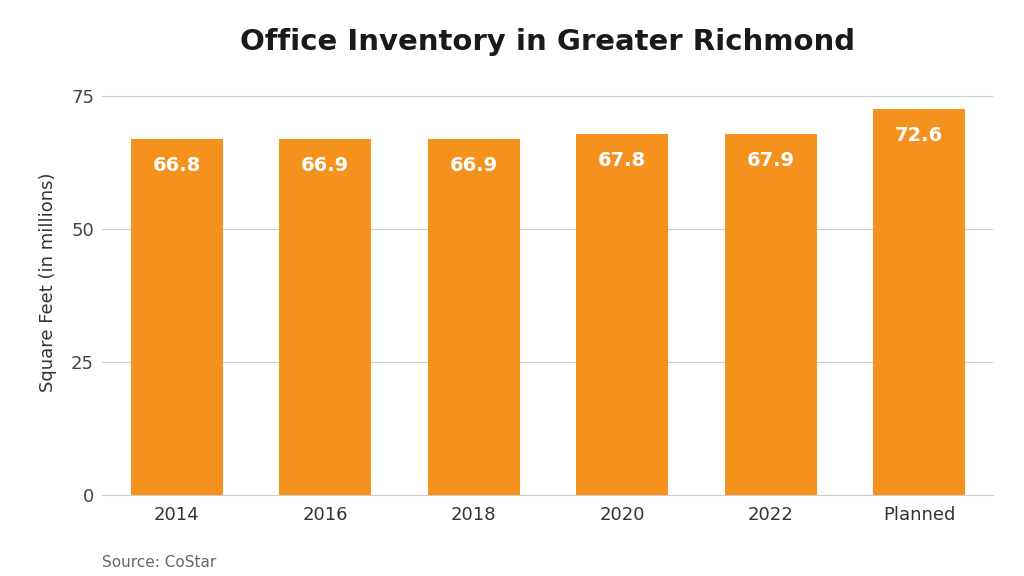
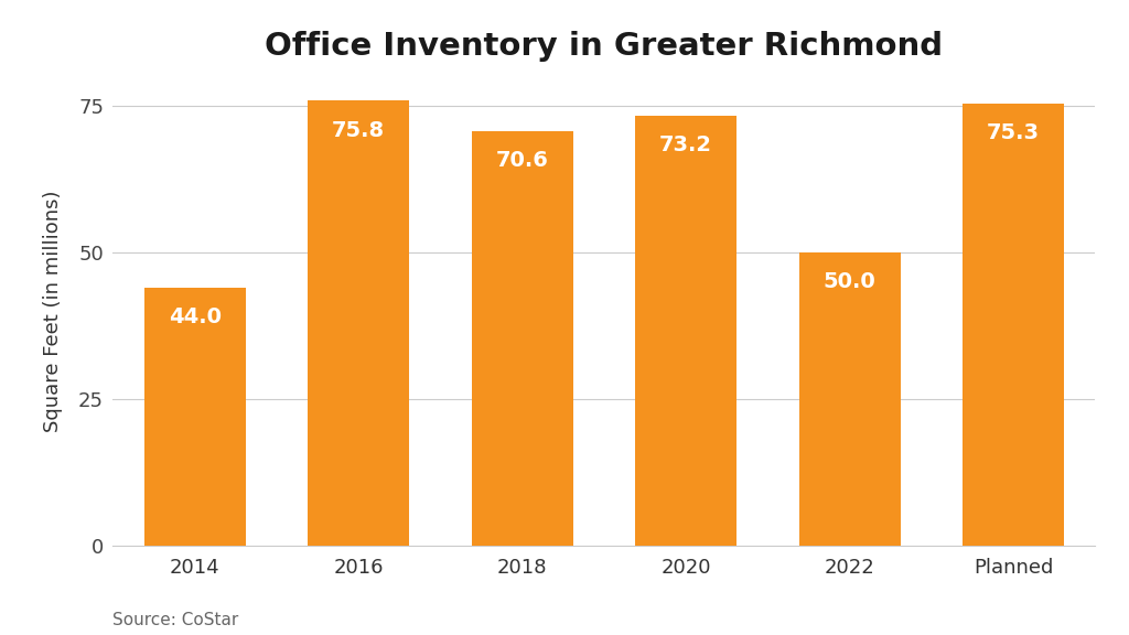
2014: 66.8 -> 44.0
2016: 66.9 -> 75.8
2018: 66.9 -> 70.6
2020: 67.8 -> 73.2
2022: 67.9 -> 50.0
Planned: 72.6 -> 75.3
